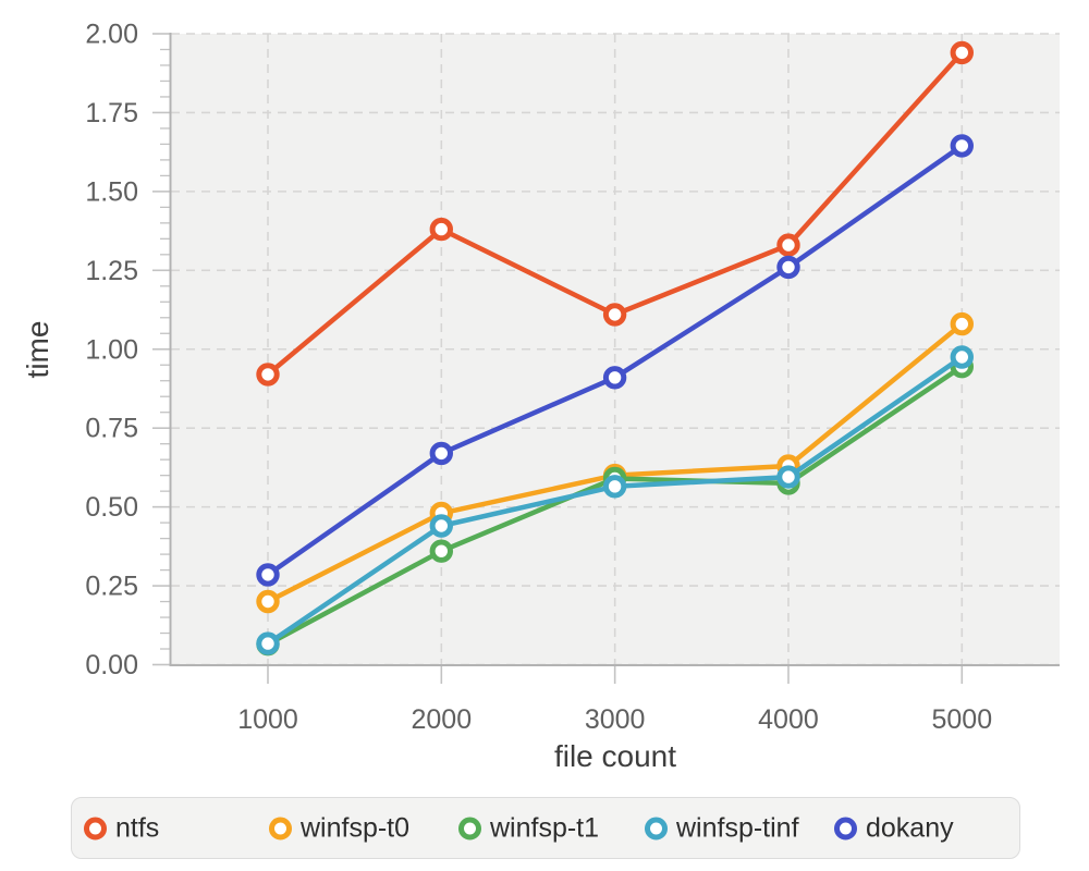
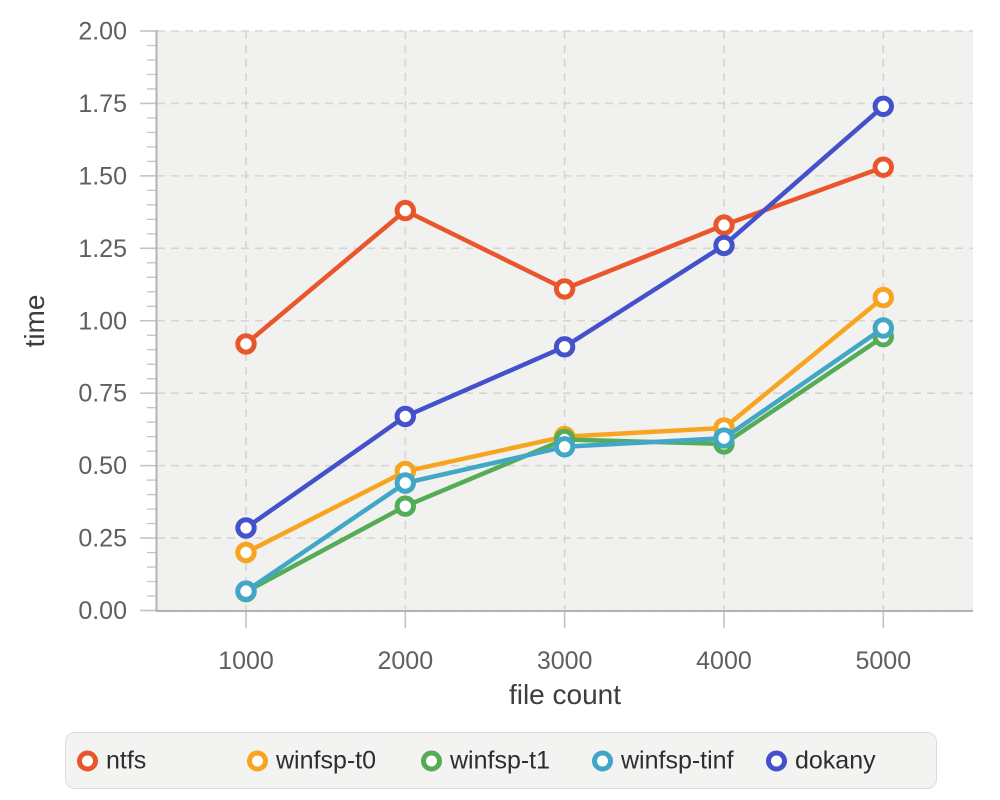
ntfs/5000: 1.94 -> 1.53
dokany/5000: 1.65 -> 1.74
